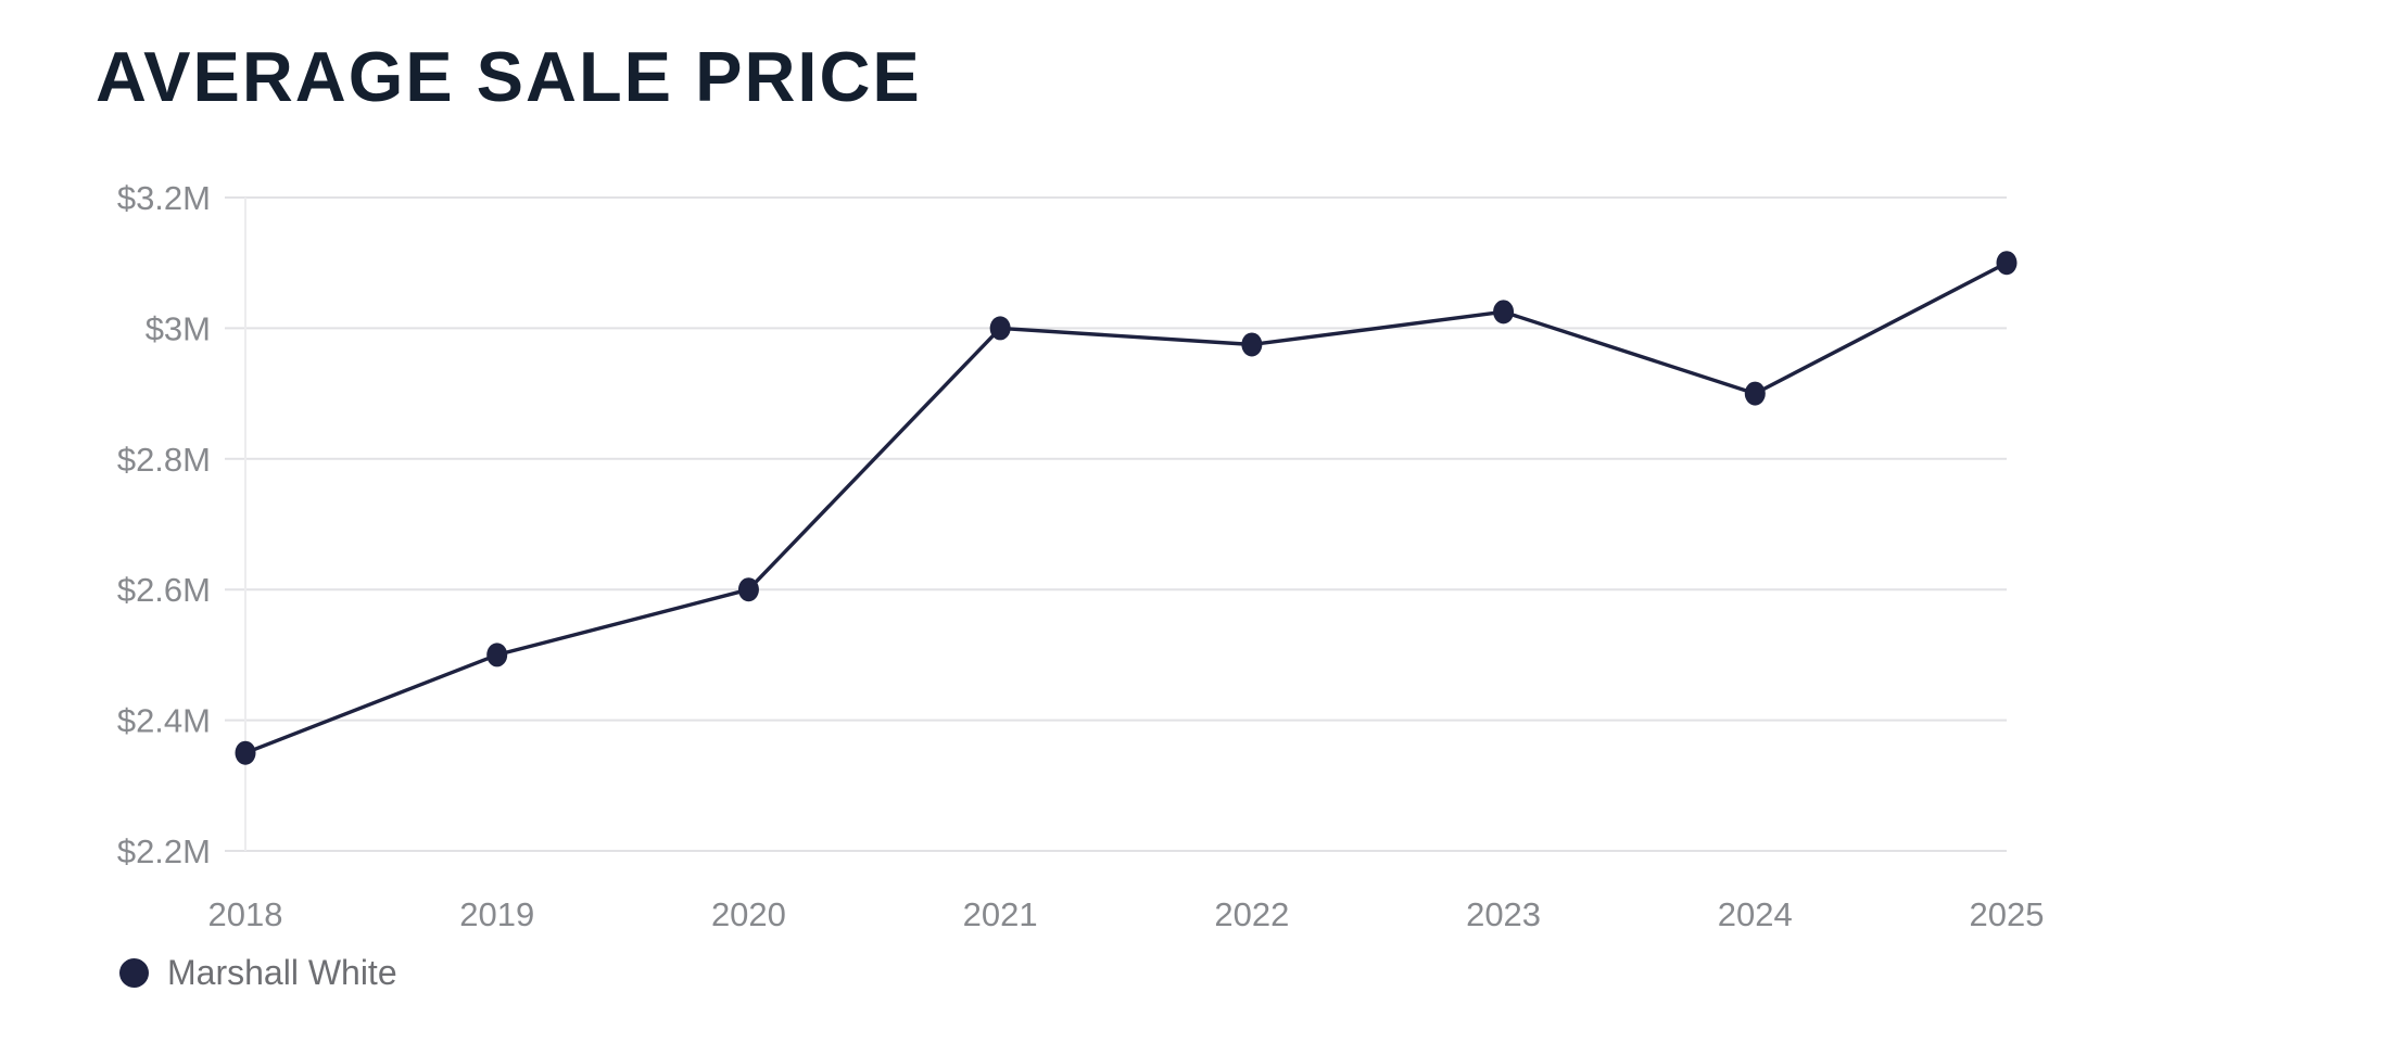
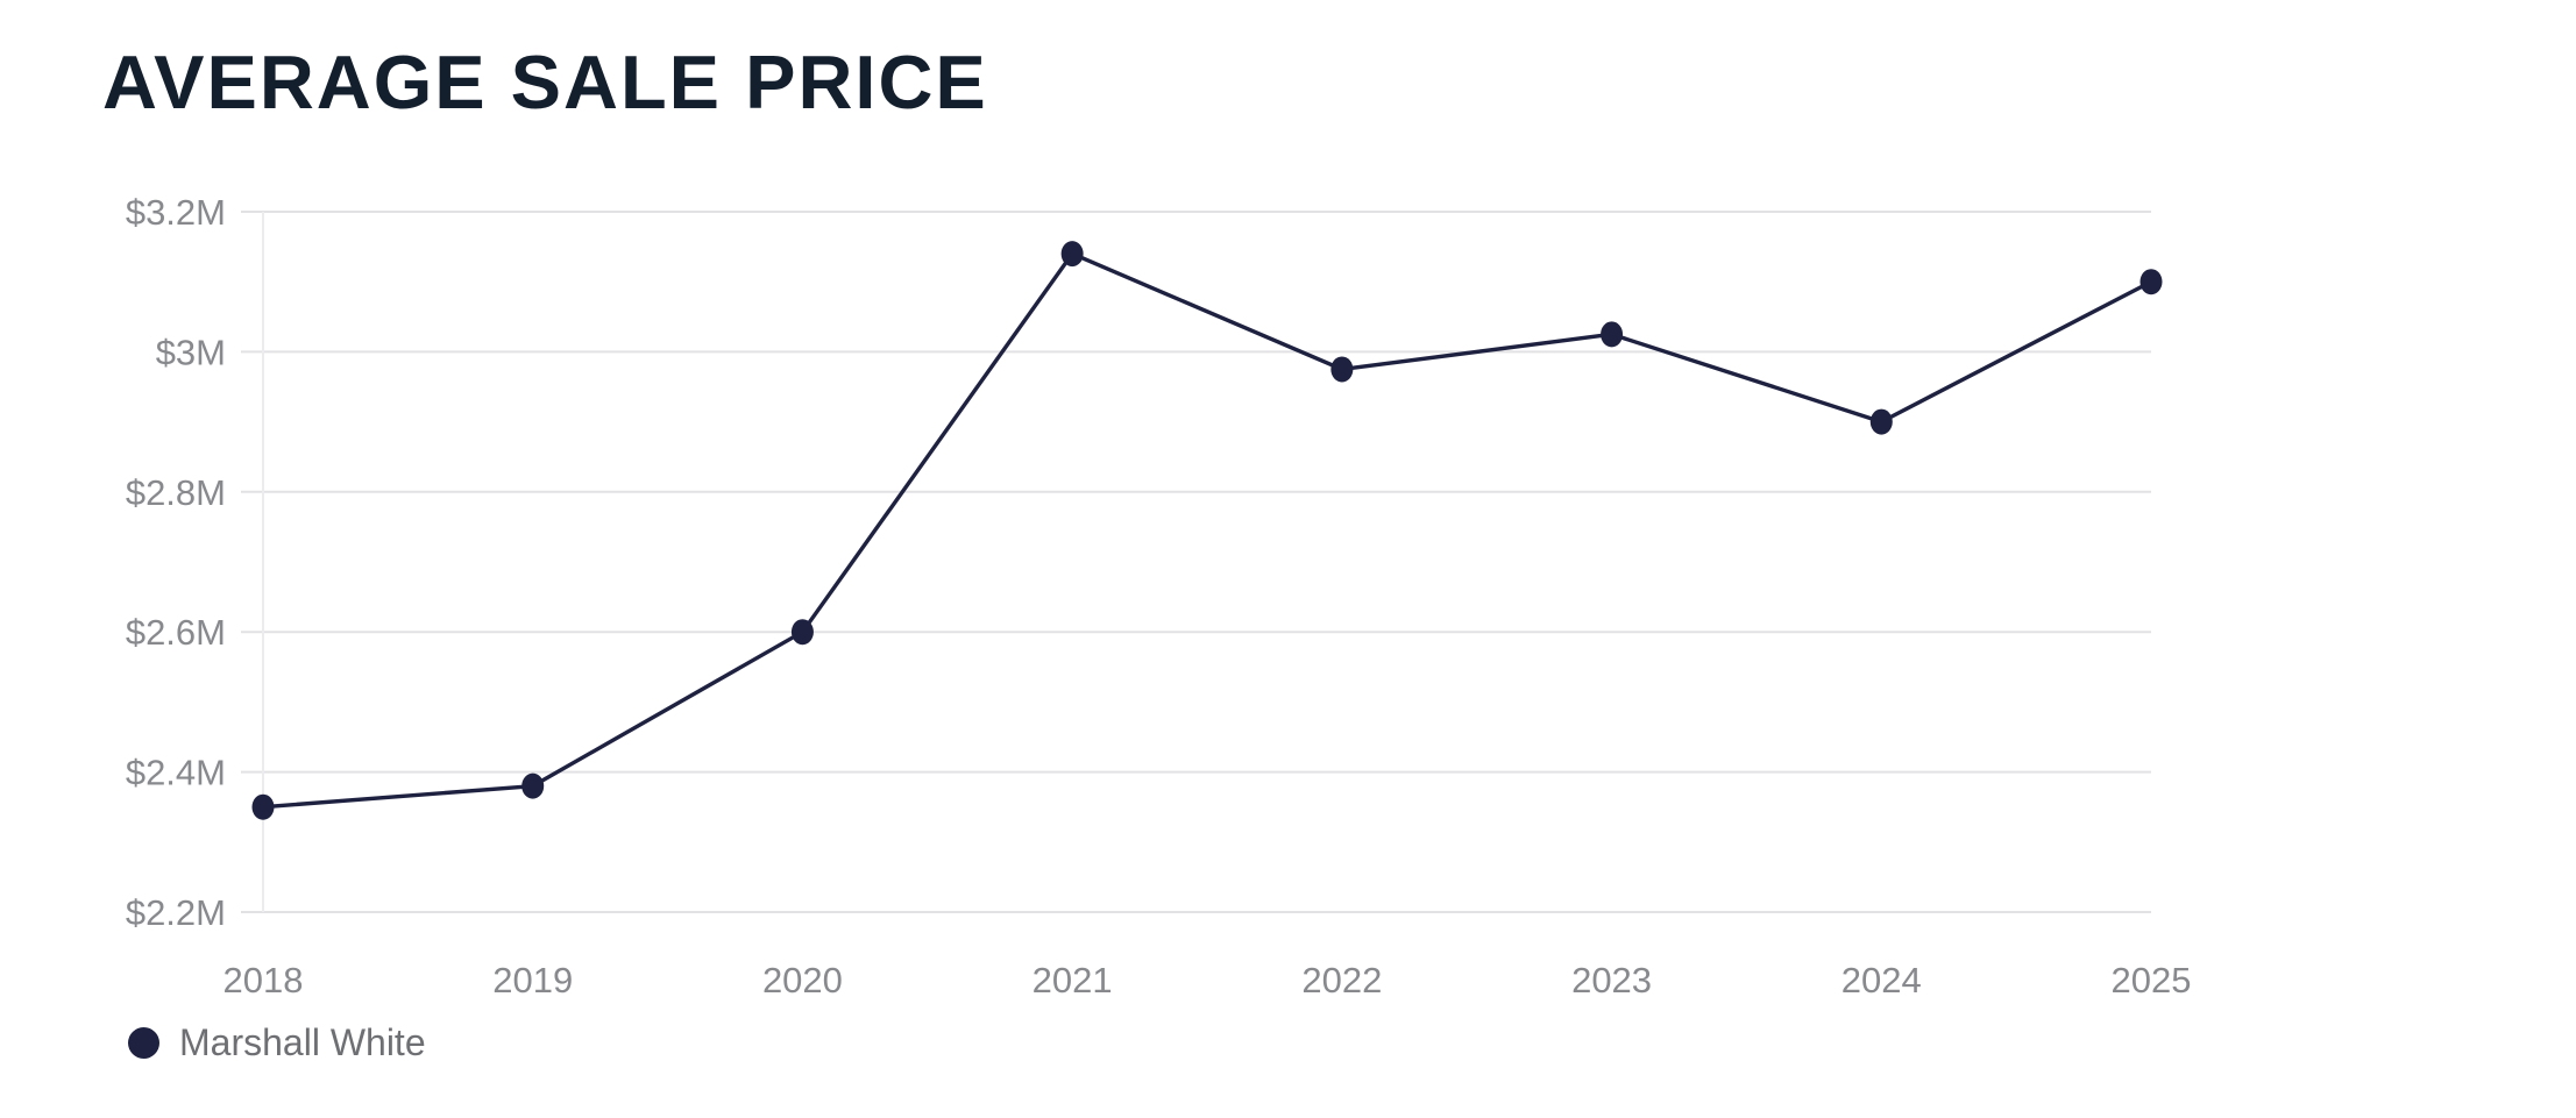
2019: $2.50M -> $2.38M
2021: $3.00M -> $3.14M
